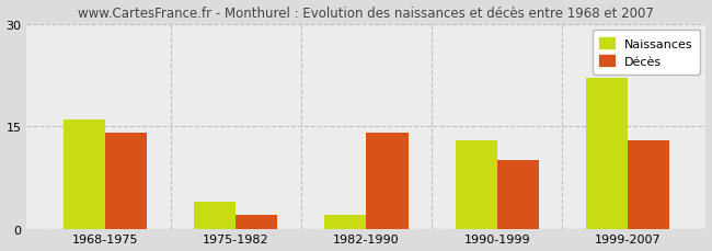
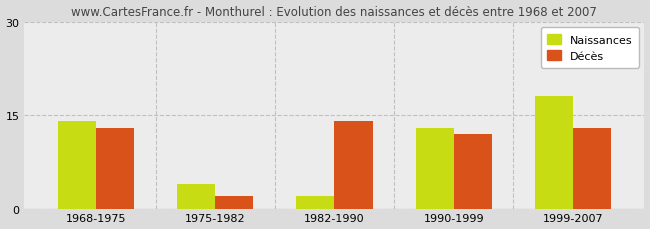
Naissances/1968-1975: 16 -> 14
Décès/1968-1975: 14 -> 13
Décès/1990-1999: 10 -> 12
Naissances/1999-2007: 22 -> 18
